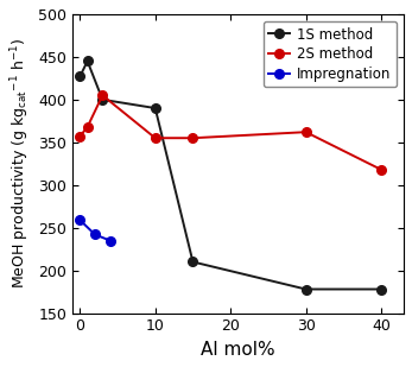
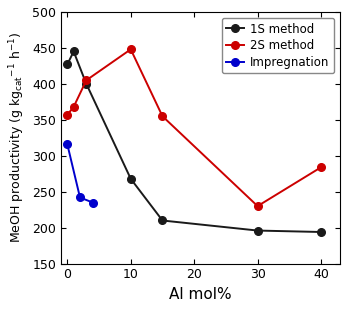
Impregnation/0: 259 -> 316
1S method/10: 390 -> 268
2S method/10: 355 -> 448
1S method/30: 178 -> 196
2S method/30: 362 -> 230
1S method/40: 178 -> 194
2S method/40: 318 -> 284
